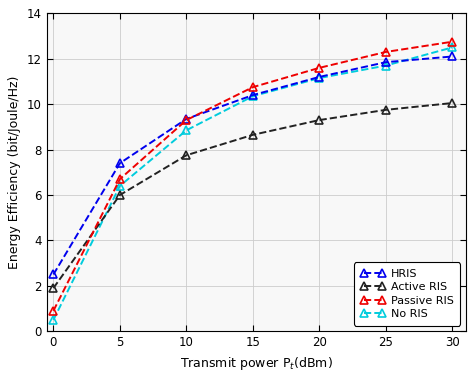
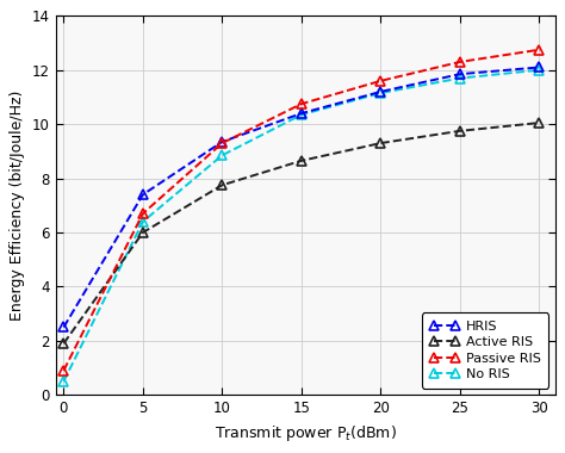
No RIS/30: 12.50 -> 12.00
